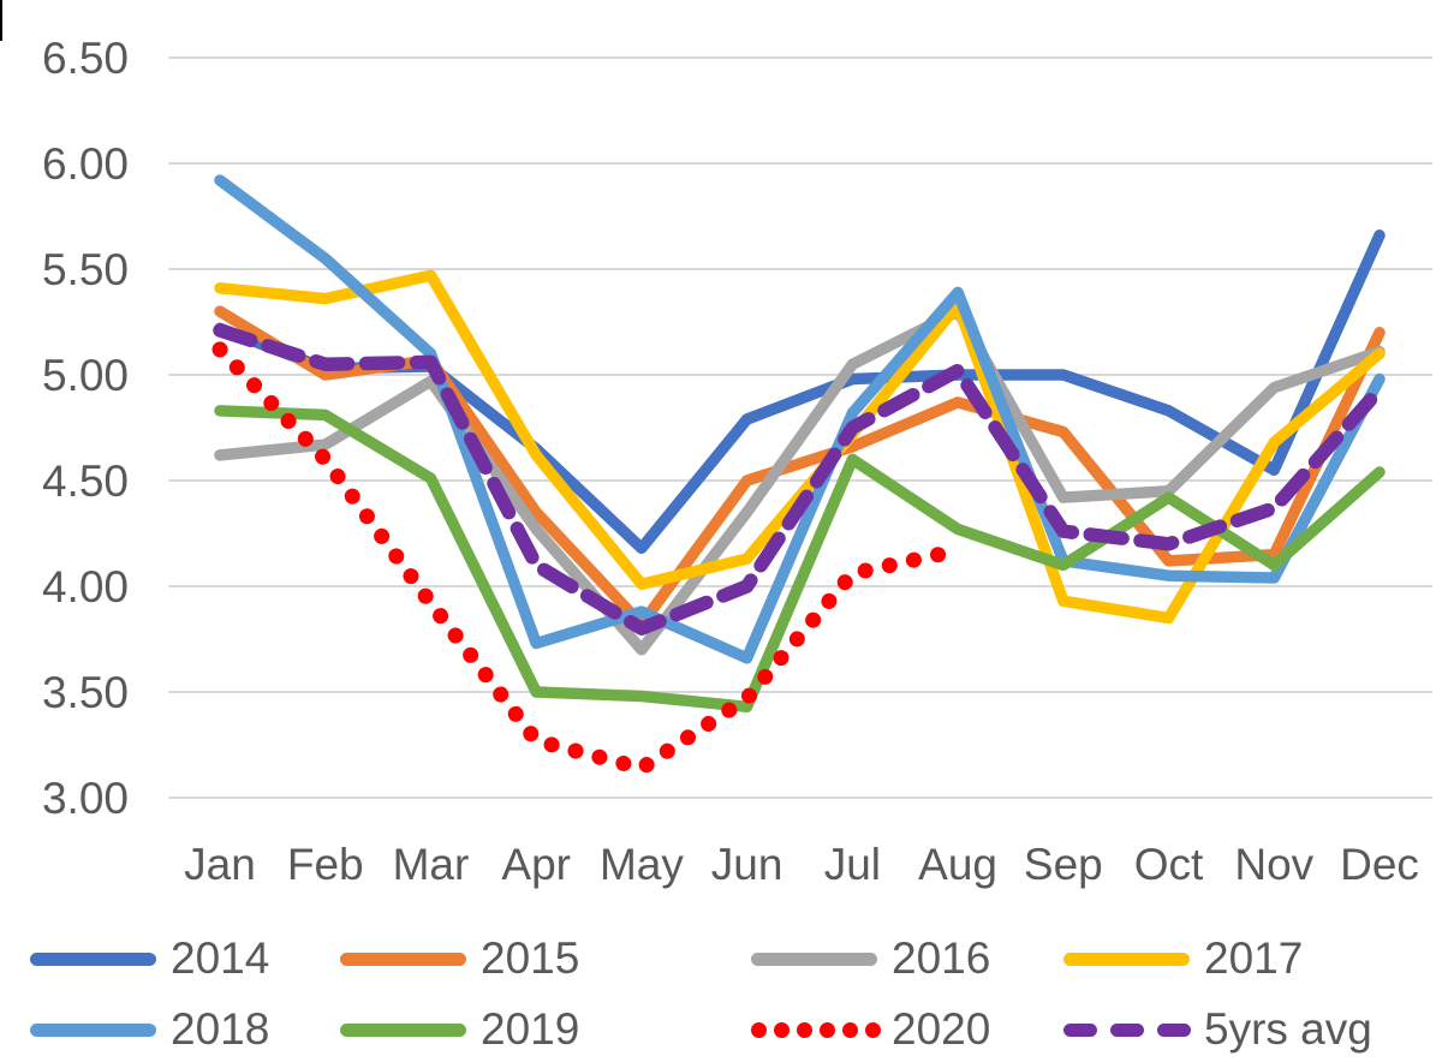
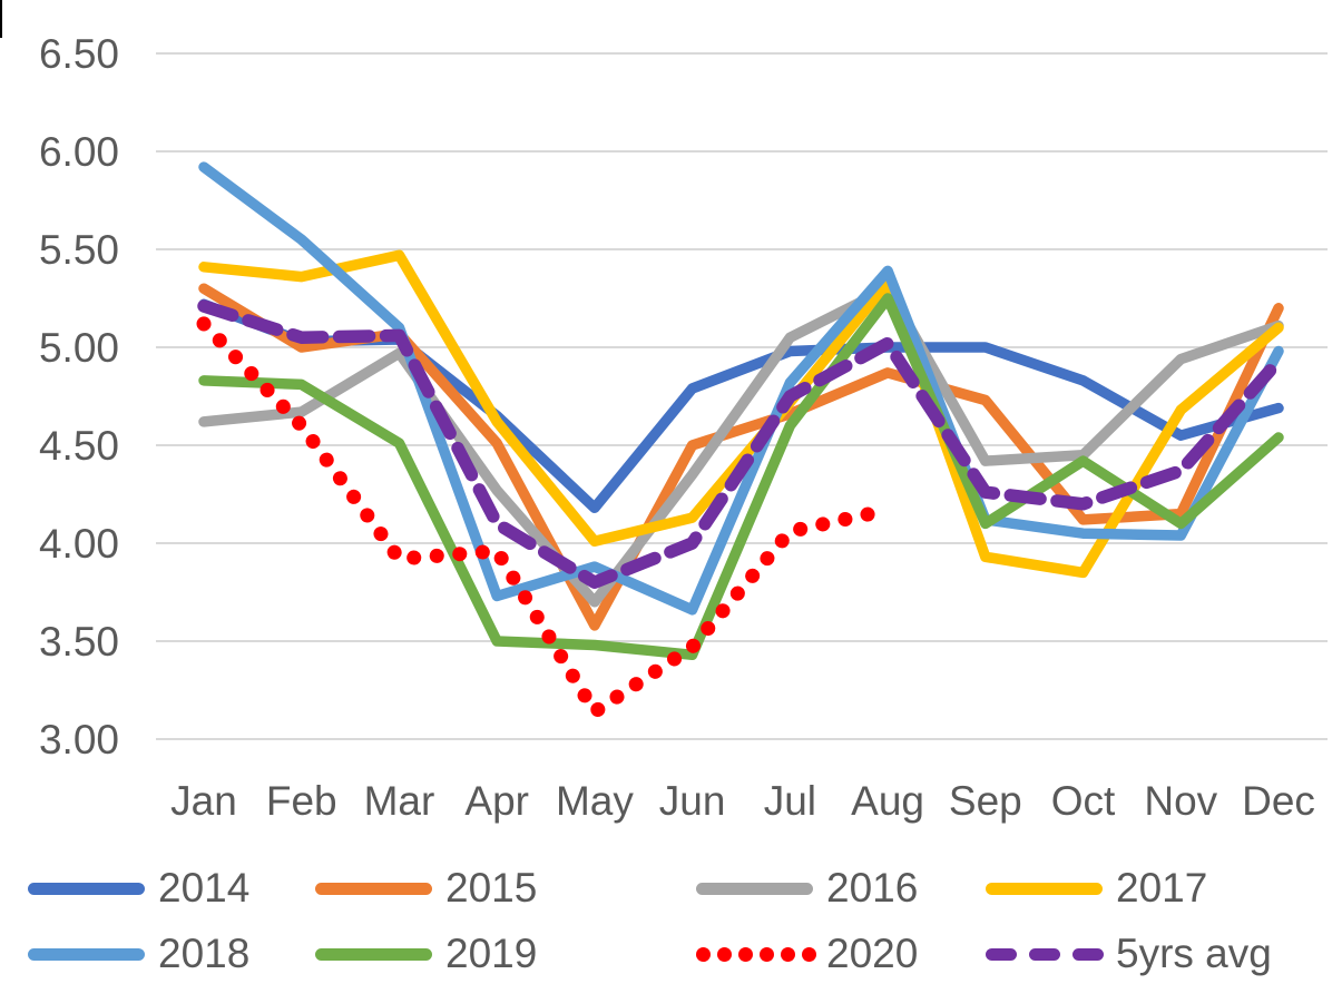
2015/Apr: 4.35 -> 4.51
2020/Apr: 3.27 -> 3.96
2015/May: 3.82 -> 3.58
2019/Aug: 4.27 -> 5.25
2014/Dec: 5.66 -> 4.69
